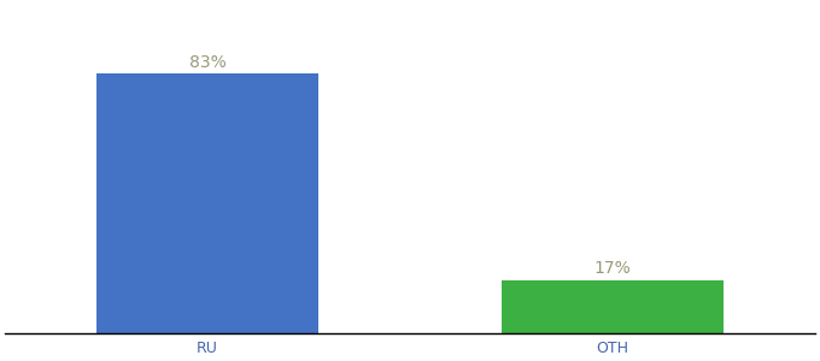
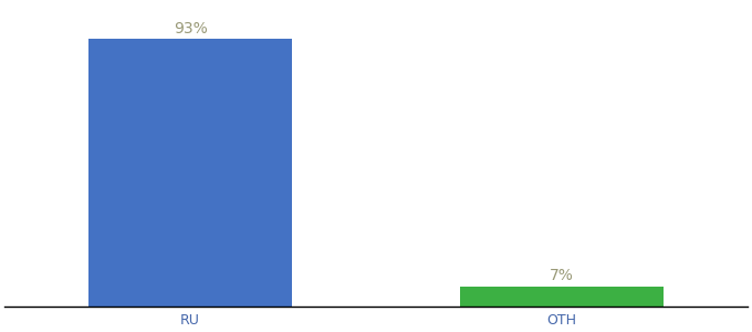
RU: 83% -> 93%
OTH: 17% -> 7%
